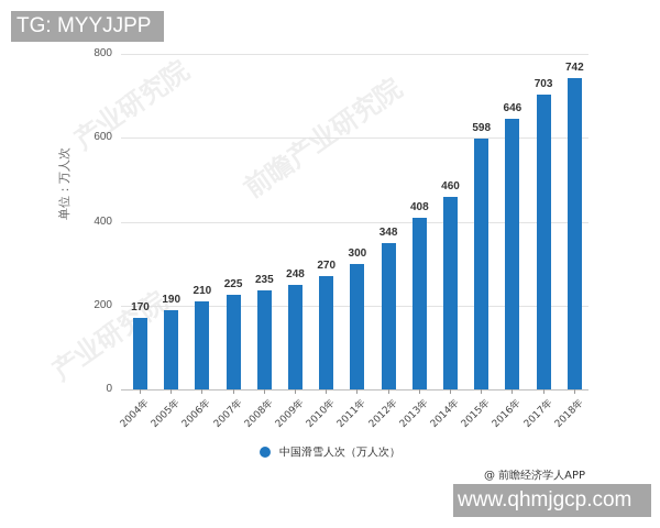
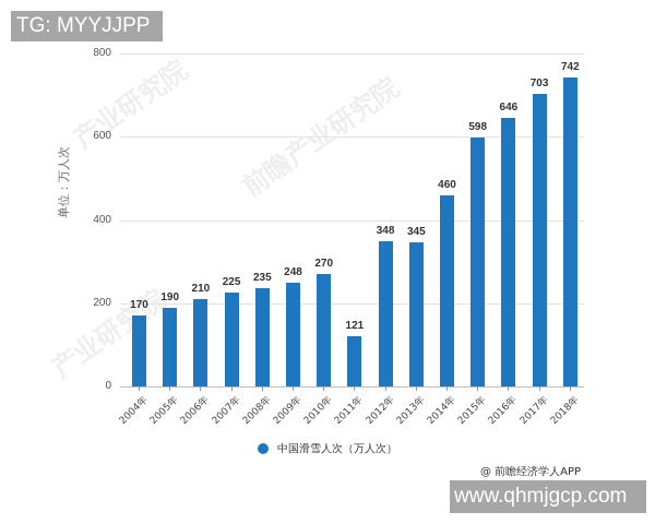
2011年: 300 -> 121
2013年: 408 -> 345
